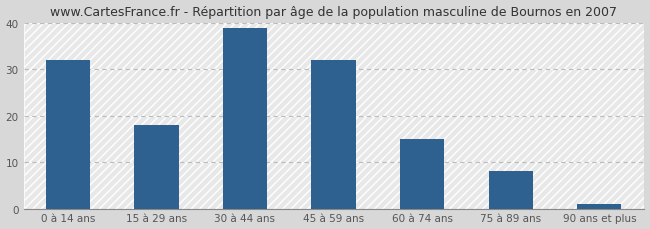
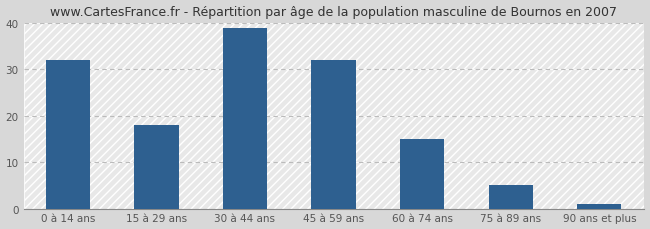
75 à 89 ans: 8 -> 5
